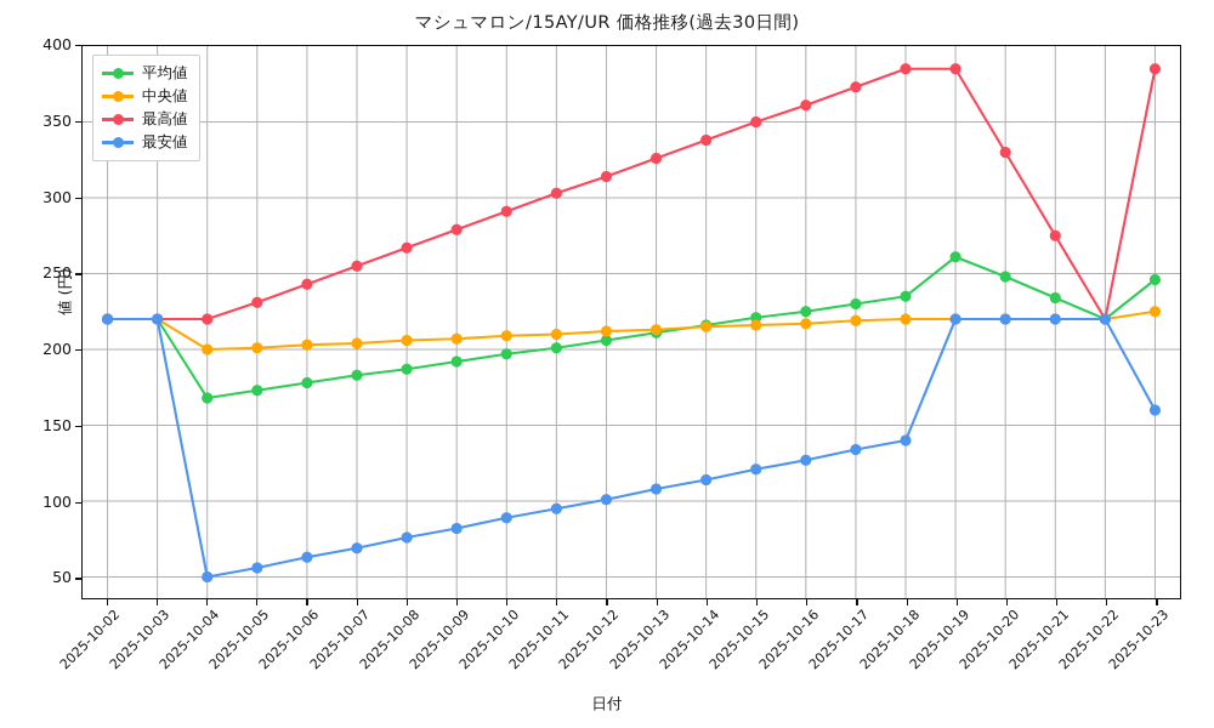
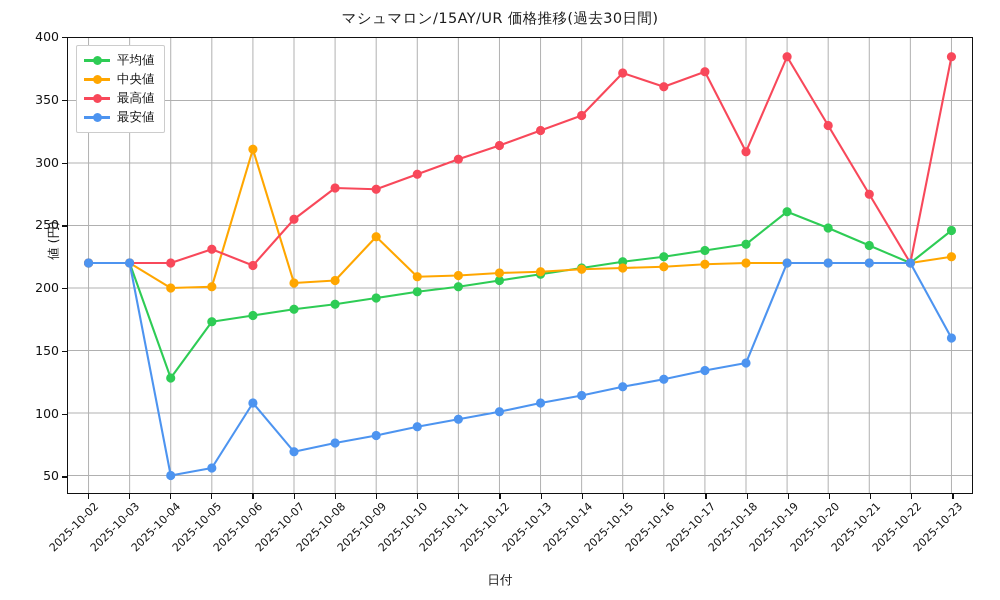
平均値/2025-10-04: 168 -> 128
中央値/2025-10-06: 203 -> 311
最高値/2025-10-06: 243 -> 218
最安値/2025-10-06: 63 -> 108
最高値/2025-10-08: 267 -> 280
中央値/2025-10-09: 207 -> 241
最高値/2025-10-15: 350 -> 372
最高値/2025-10-18: 385 -> 309
